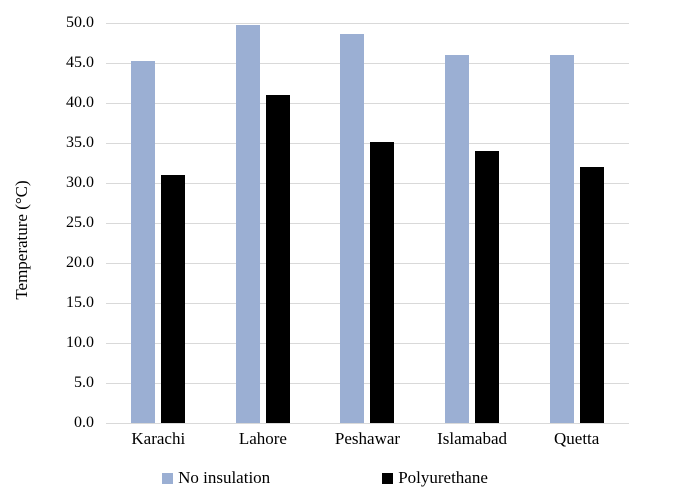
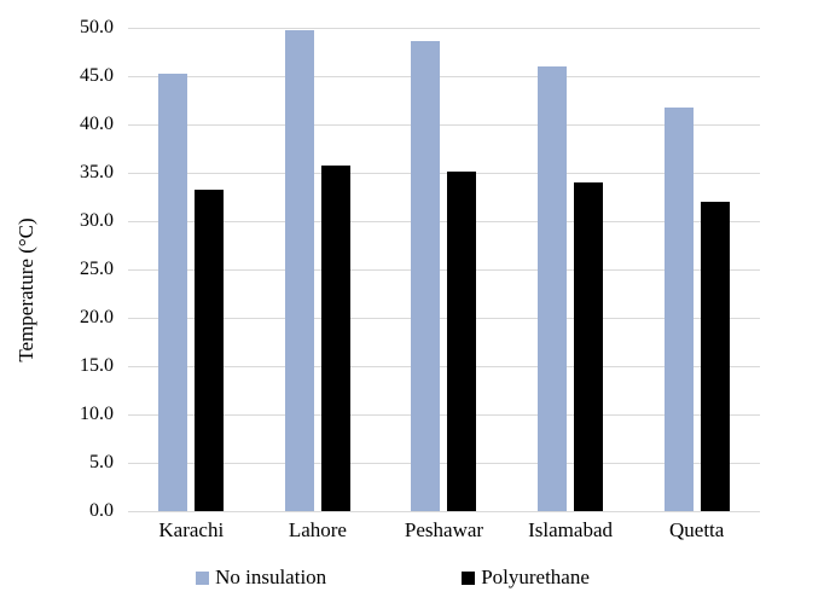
Polyurethane/Karachi: 31 -> 33
Polyurethane/Lahore: 41 -> 36
No insulation/Quetta: 46 -> 42
